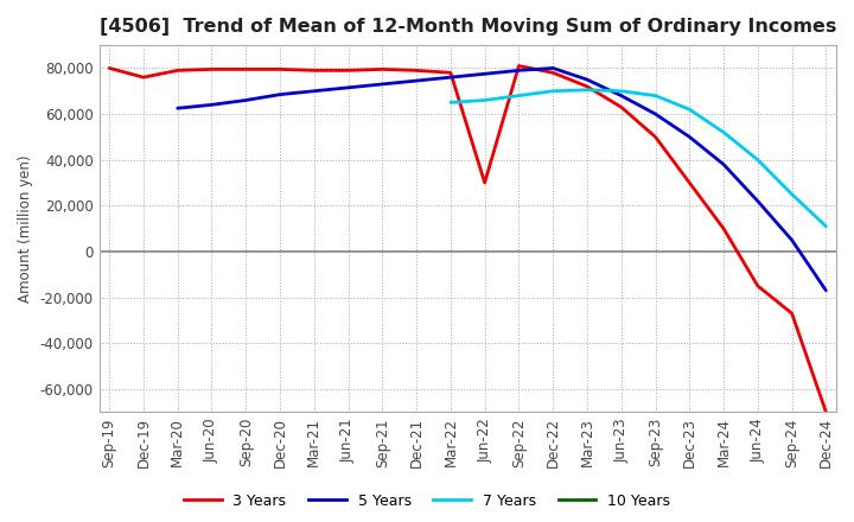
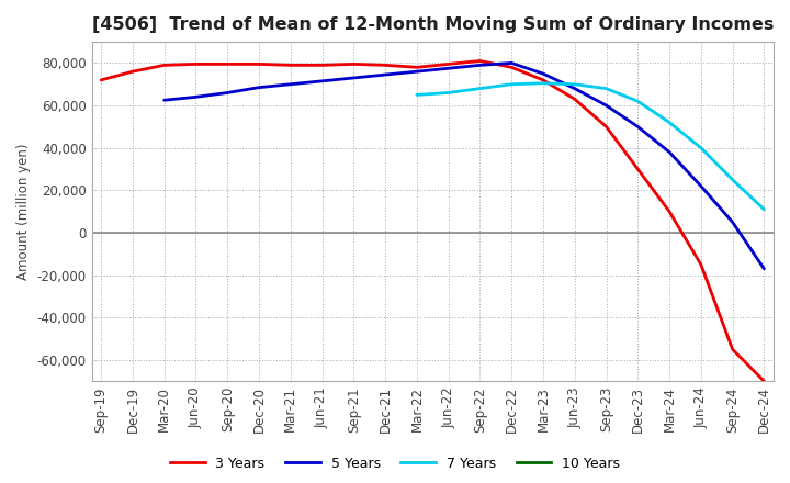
3 Years/Sep-19: 80,000 -> 72,000
3 Years/Jun-22: 30,000 -> 80,000
3 Years/Sep-24: -27,000 -> -55,000
